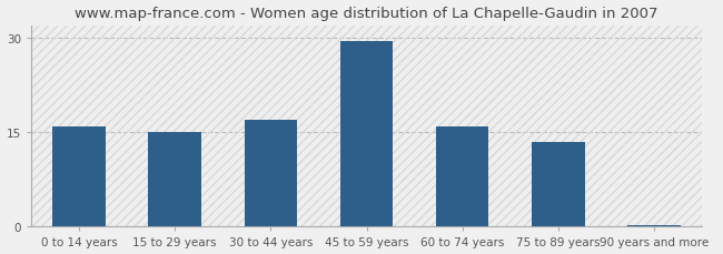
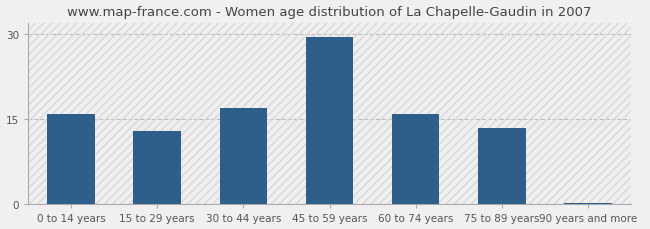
15 to 29 years: 15.0 -> 13.0
